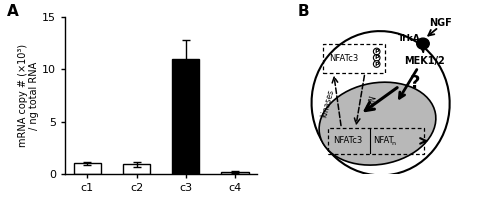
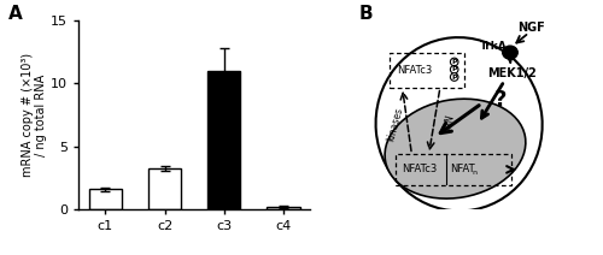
c1: 1.0 -> 1.6
c2: 0.9 -> 3.2
